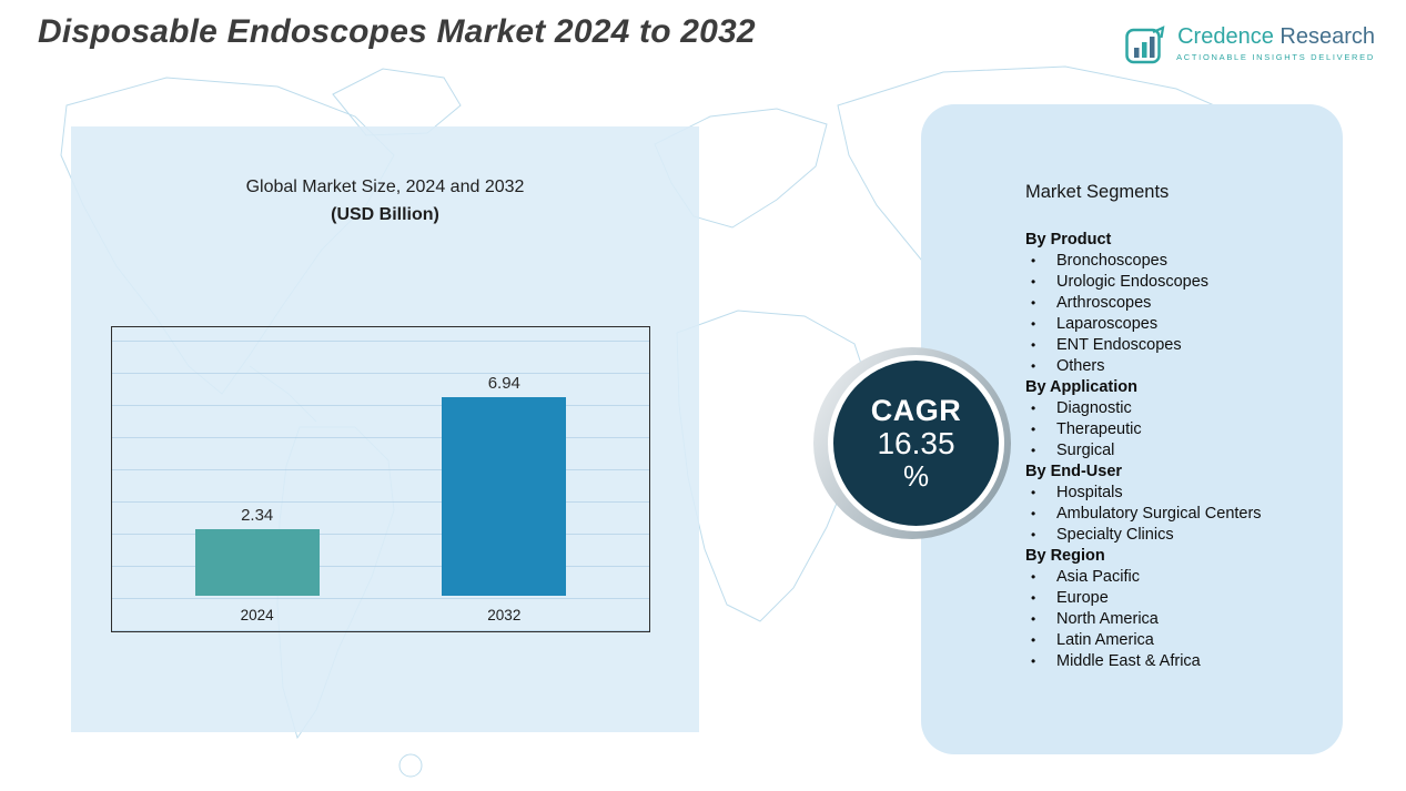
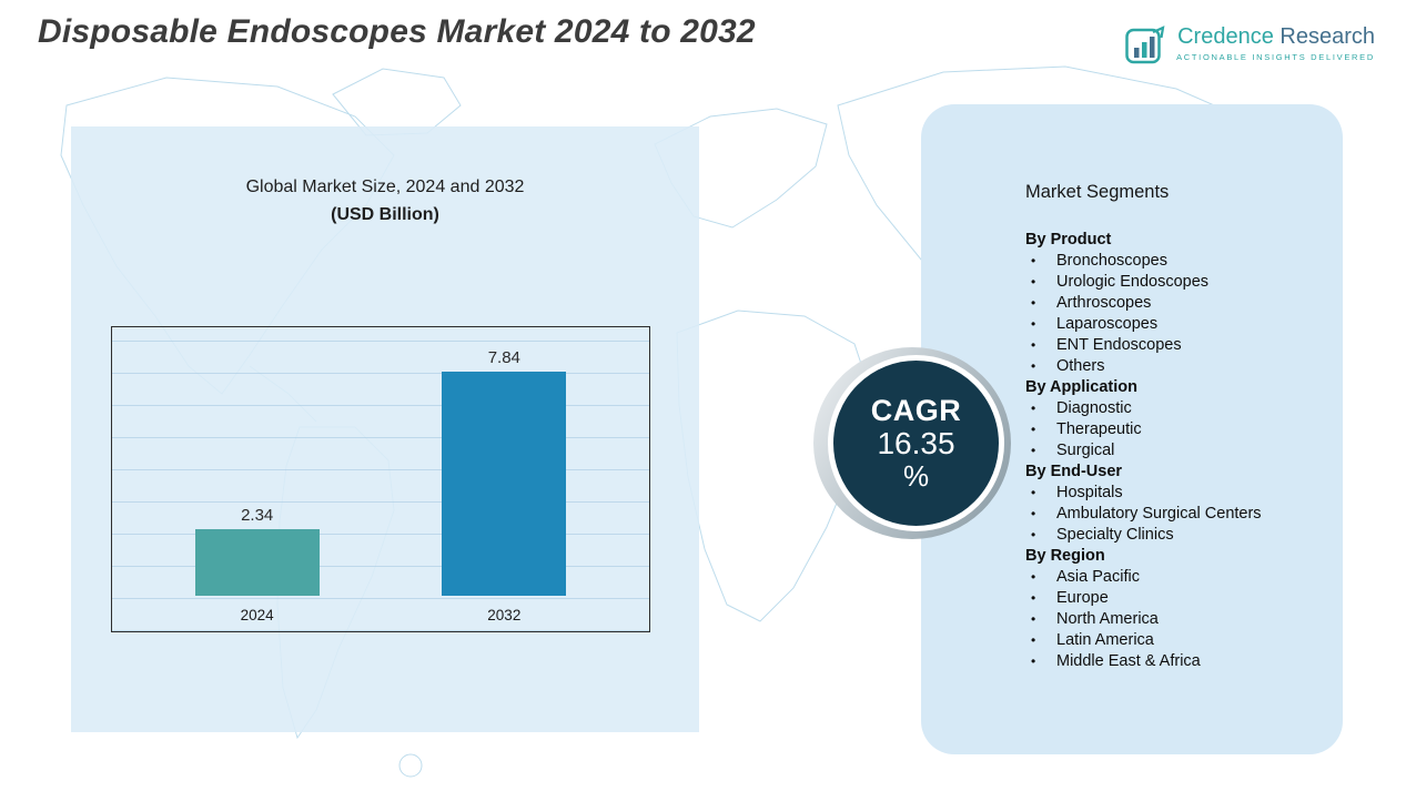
2032: 6.94 -> 7.84
